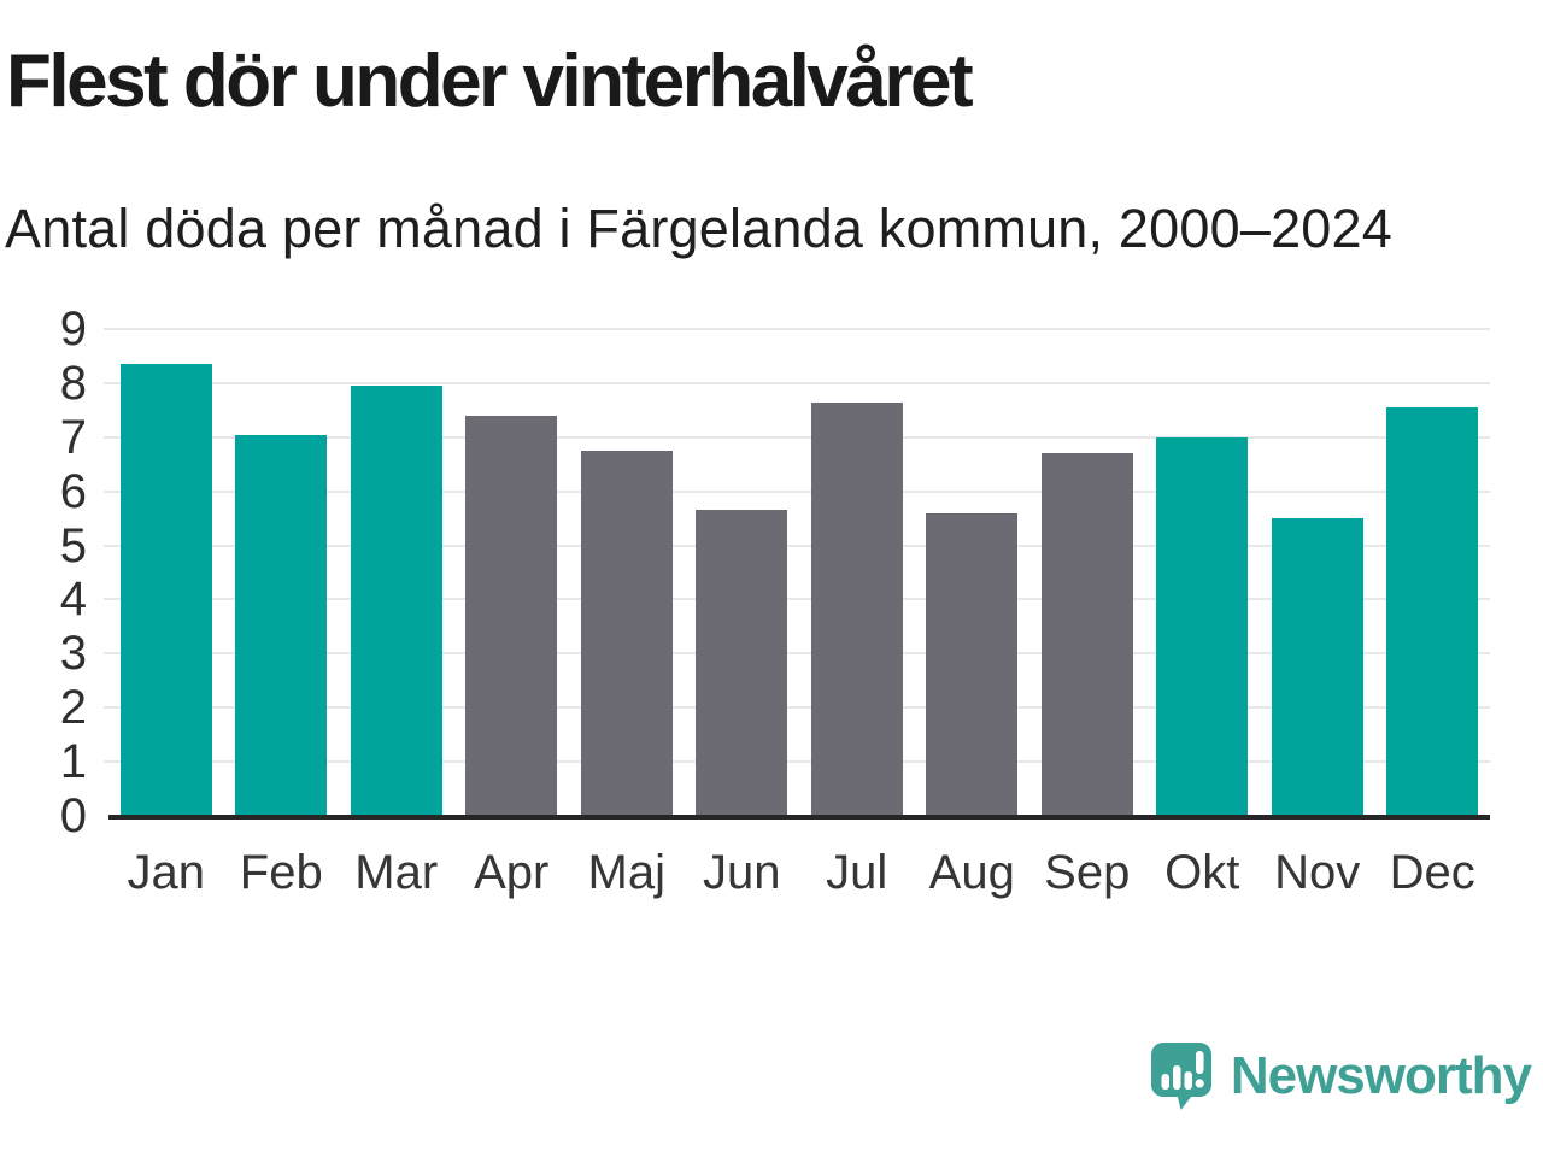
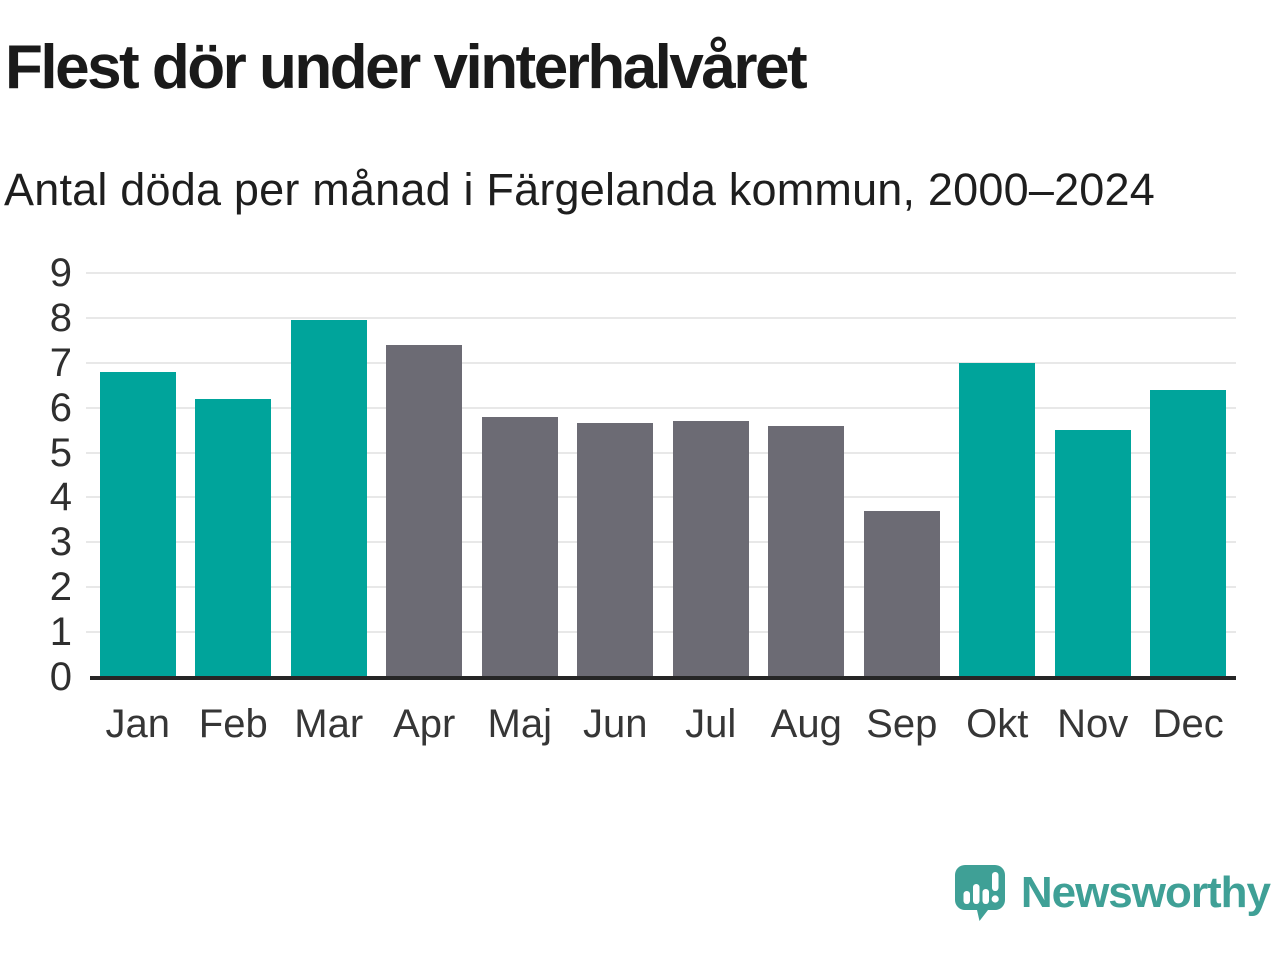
Jan: 8.3 -> 6.8
Feb: 7.0 -> 6.2
Maj: 6.8 -> 5.8
Jul: 7.7 -> 5.7
Sep: 6.7 -> 3.7
Dec: 7.5 -> 6.4
